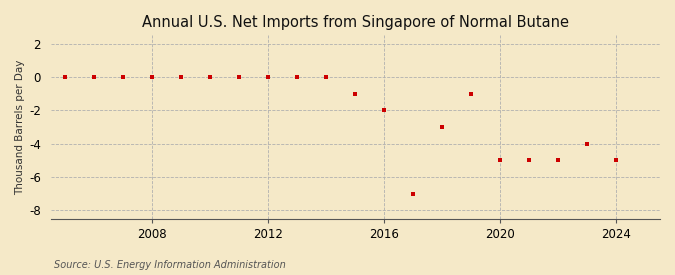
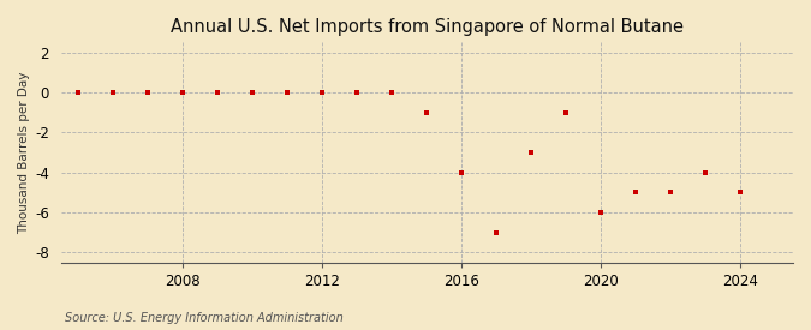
2016: -2 -> -4
2020: -5 -> -6
